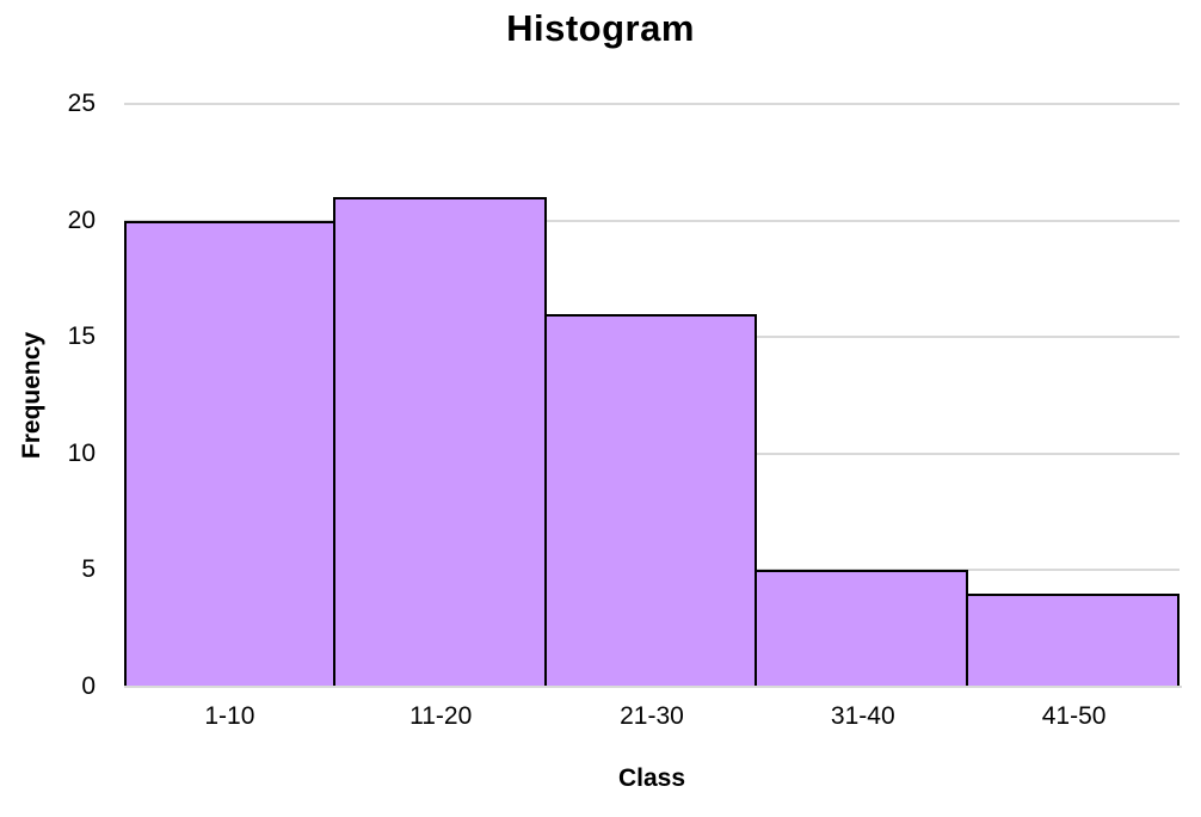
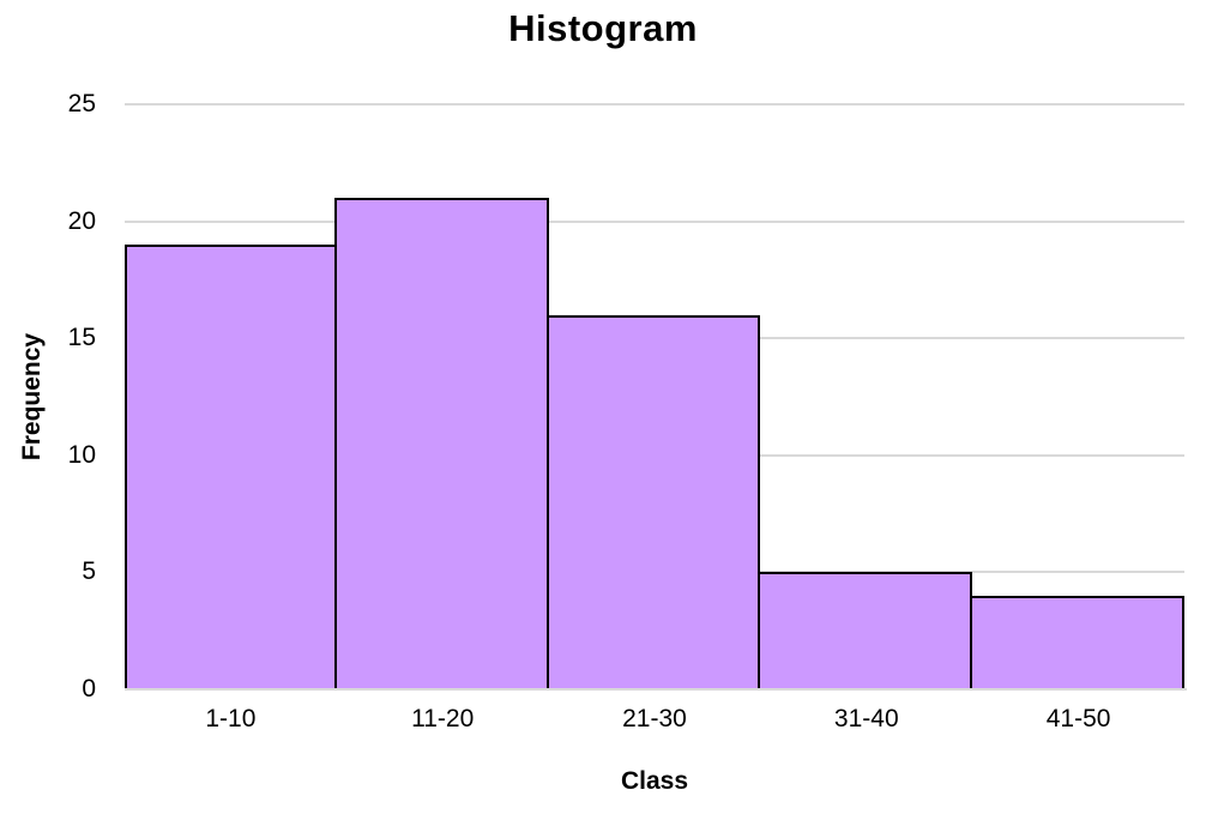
1-10: 20 -> 19
